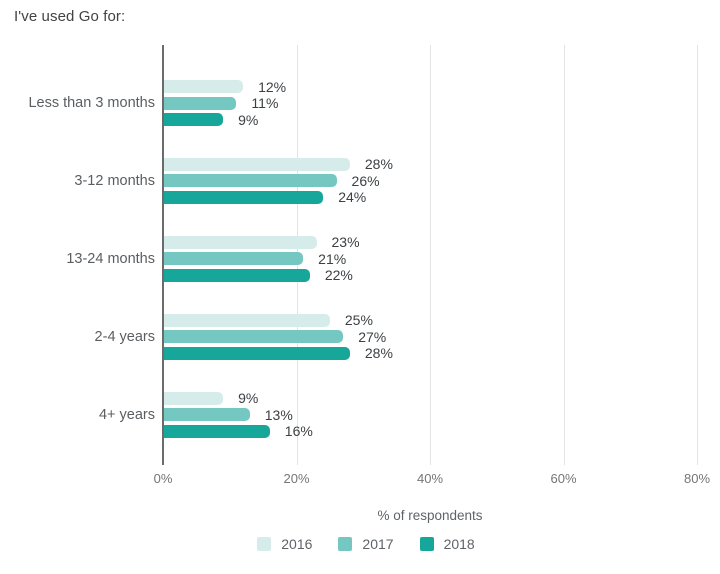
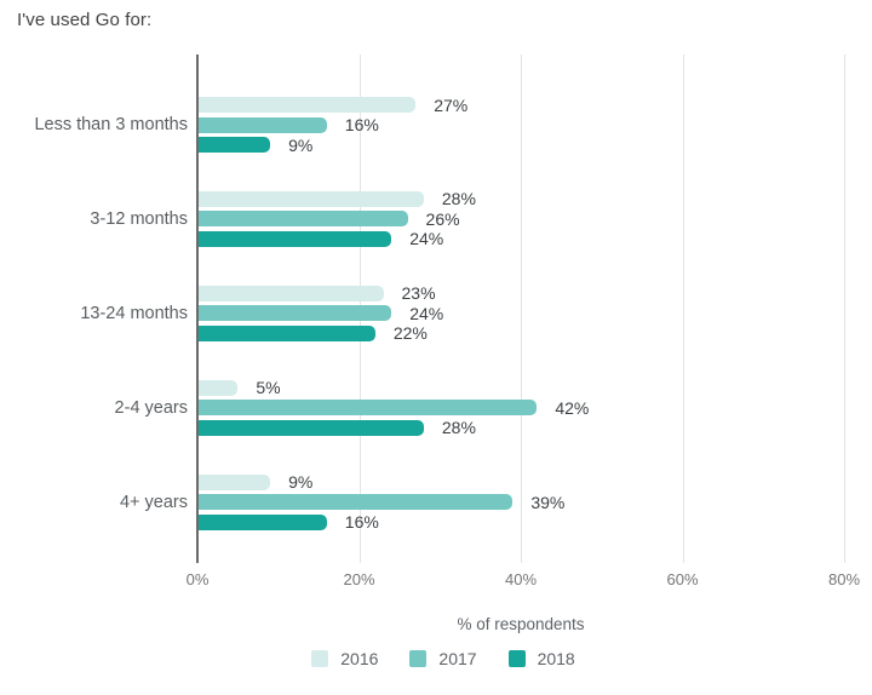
2016/Less than 3 months: 12% -> 27%
2017/Less than 3 months: 11% -> 16%
2017/13-24 months: 21% -> 24%
2016/2-4 years: 25% -> 5%
2017/2-4 years: 27% -> 42%
2017/4+ years: 13% -> 39%
